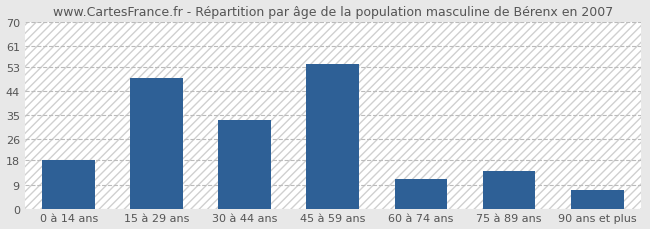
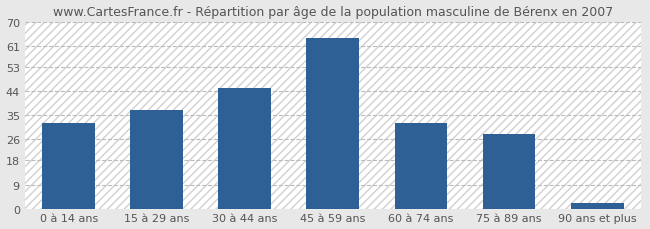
0 à 14 ans: 18 -> 32
15 à 29 ans: 49 -> 37
30 à 44 ans: 33 -> 45
45 à 59 ans: 54 -> 64
60 à 74 ans: 11 -> 32
75 à 89 ans: 14 -> 28
90 ans et plus: 7 -> 2
